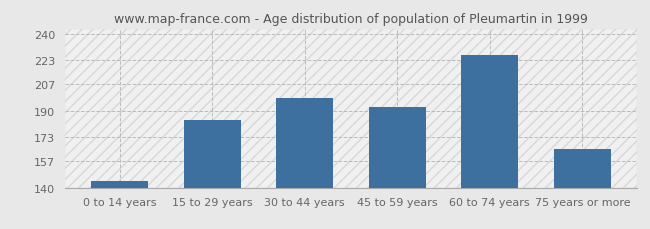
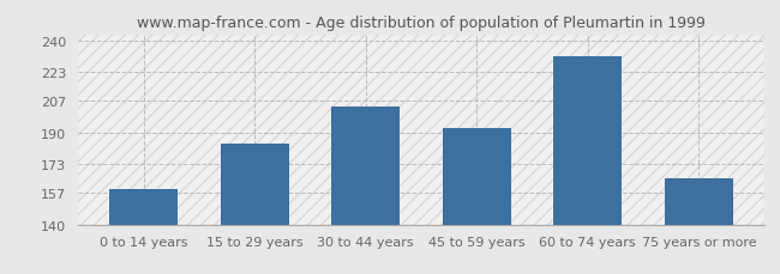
0 to 14 years: 144 -> 159
30 to 44 years: 198 -> 204
60 to 74 years: 226 -> 231
